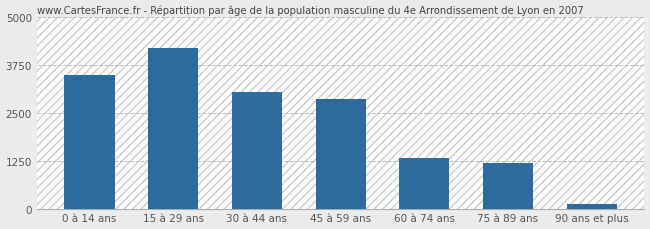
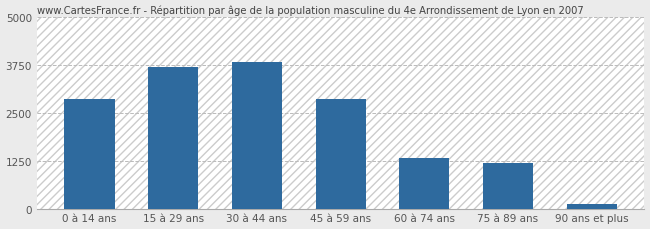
0 à 14 ans: 3500 -> 2870
15 à 29 ans: 4200 -> 3700
30 à 44 ans: 3050 -> 3830
